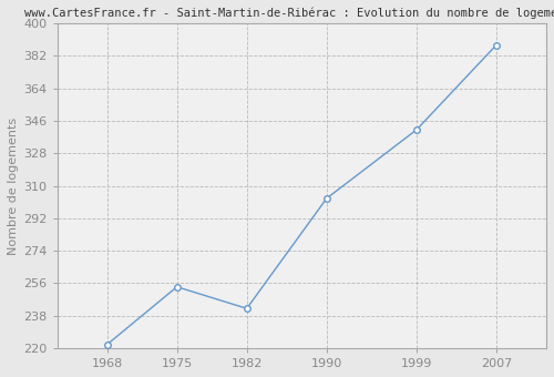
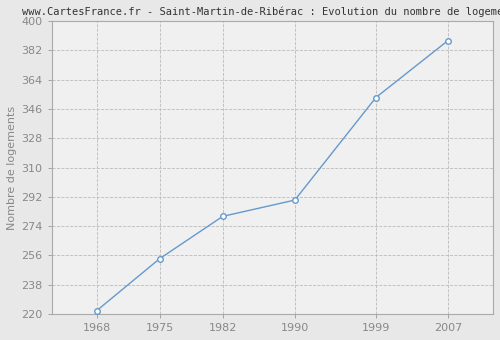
1982: 242 -> 280
1990: 303 -> 290
1999: 341 -> 353
